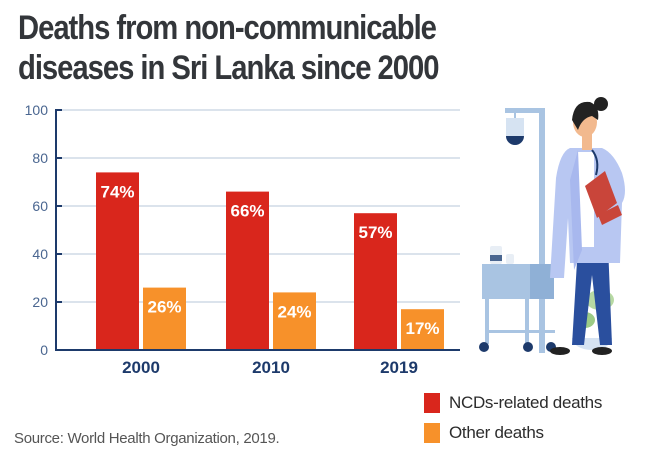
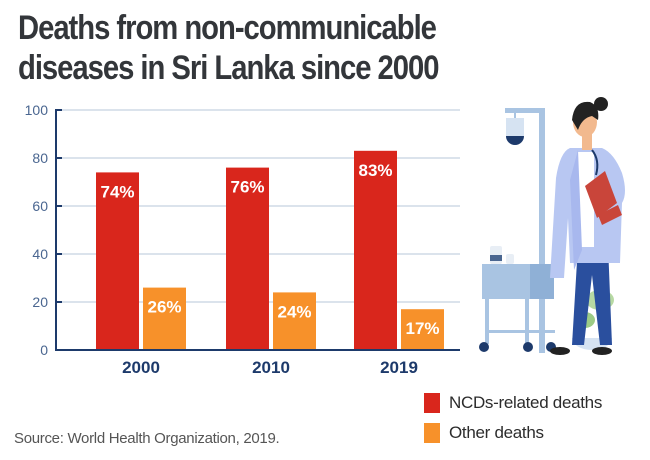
NCDs-related deaths/2010: 66% -> 76%
NCDs-related deaths/2019: 57% -> 83%
